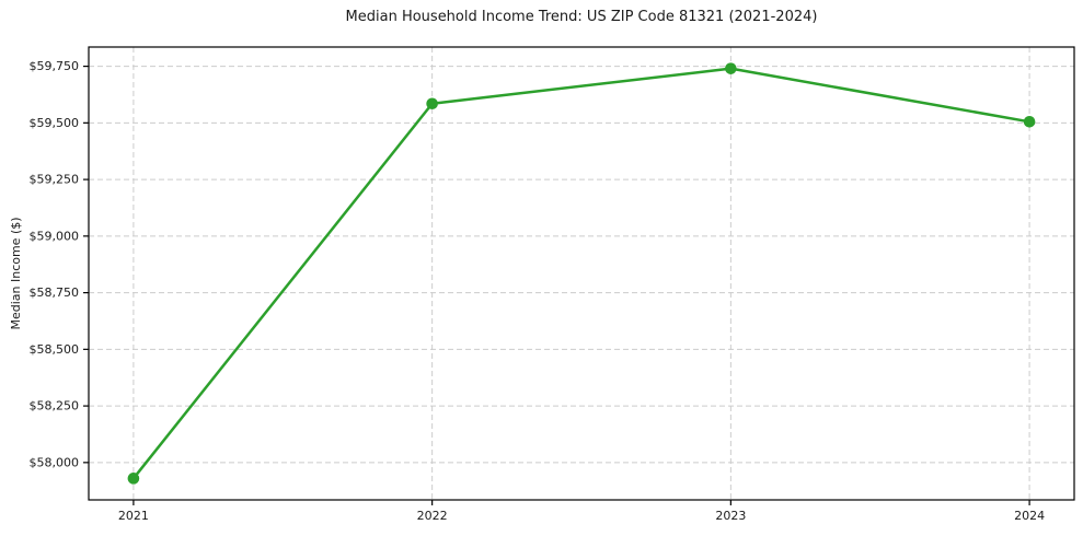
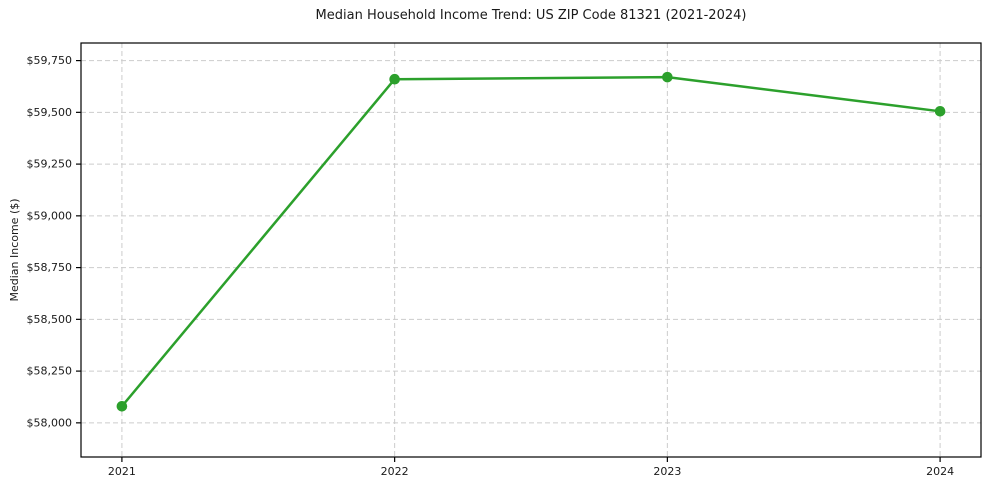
2021: $57930 -> $58080
2022: $59580 -> $59660
2023: $59740 -> $59670
